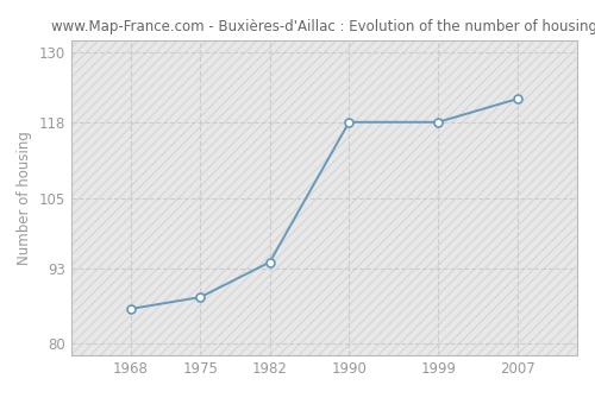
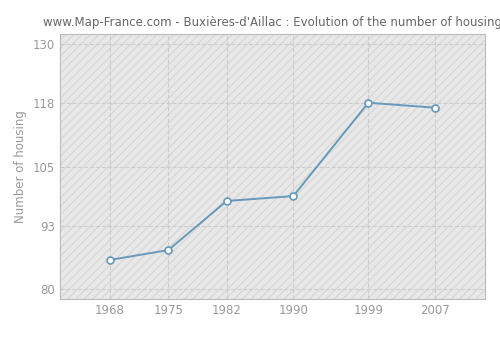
1982: 94 -> 98
1990: 118 -> 99
2007: 122 -> 117
